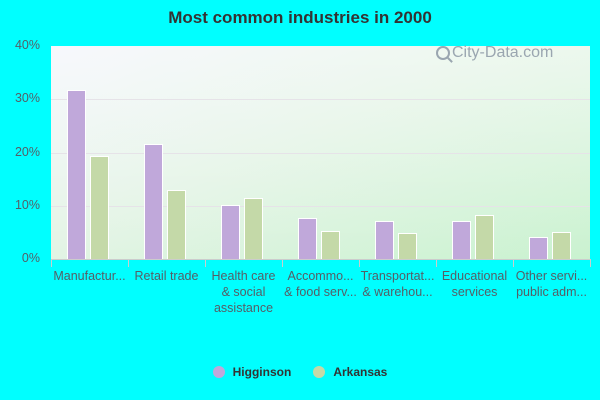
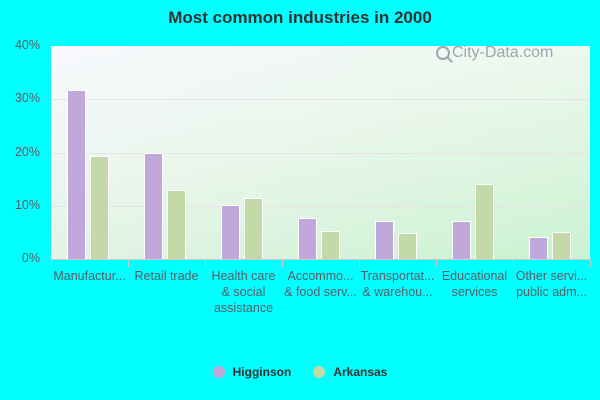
Higginson/Retail trade: 22% -> 20%
Arkansas/Educational services: 8% -> 14%
